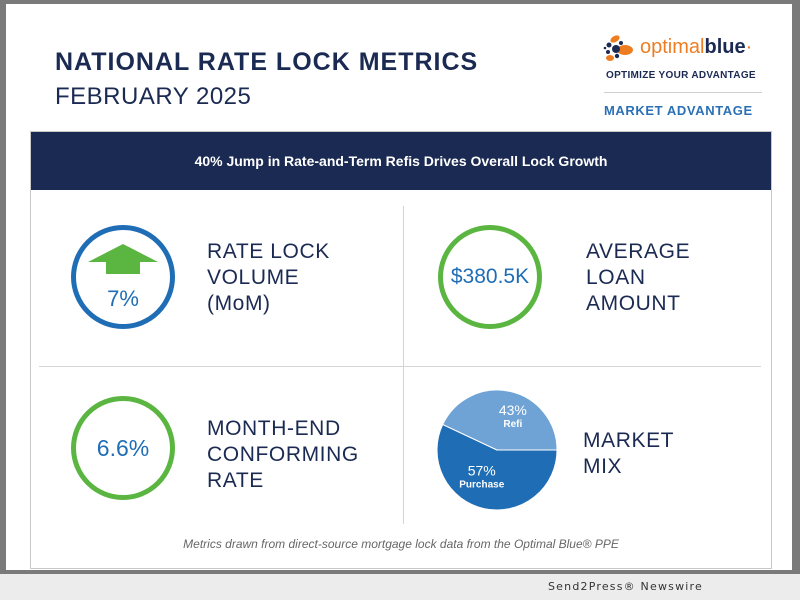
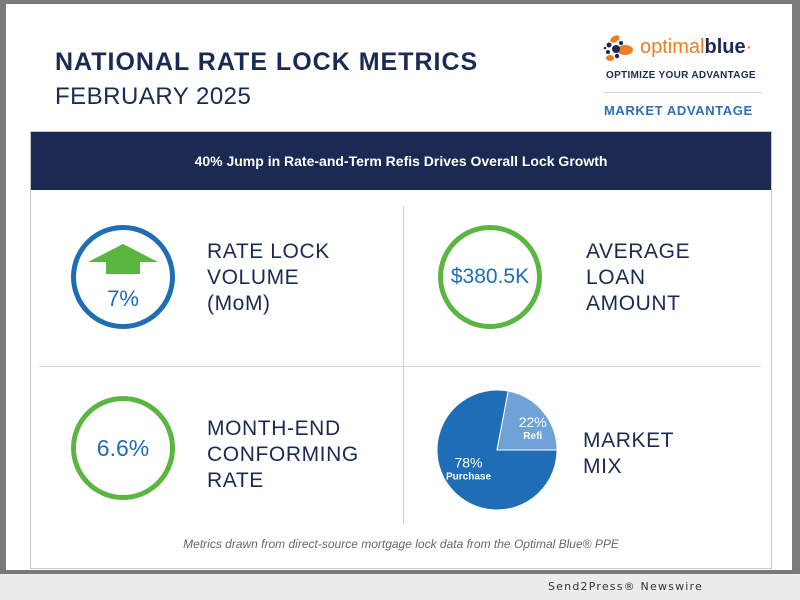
Purchase: 57% -> 78%
Refi: 43% -> 22%
